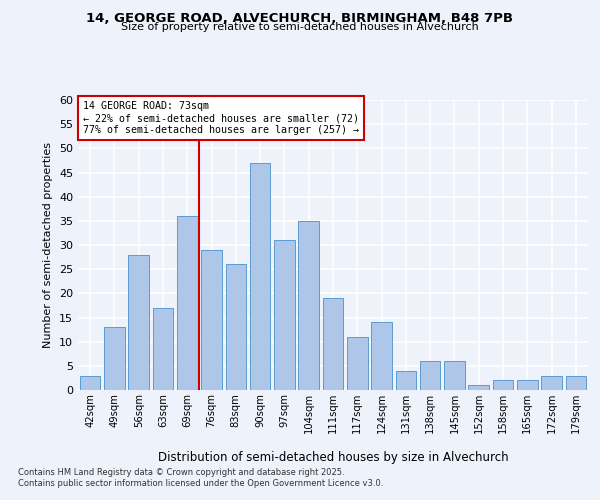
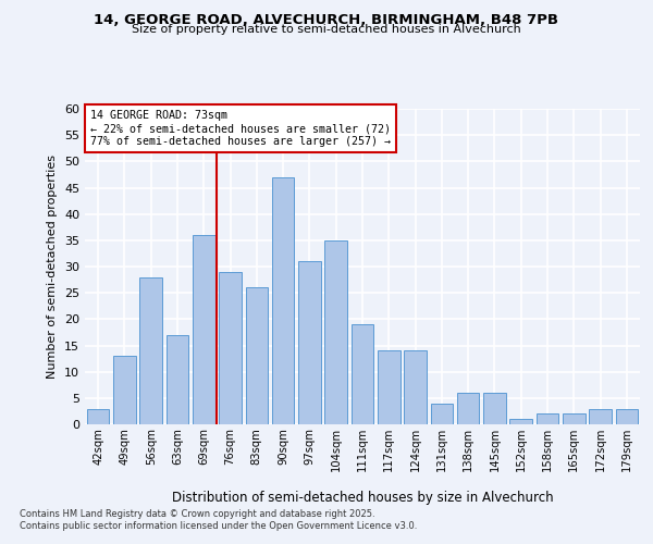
117sqm: 11 -> 14
